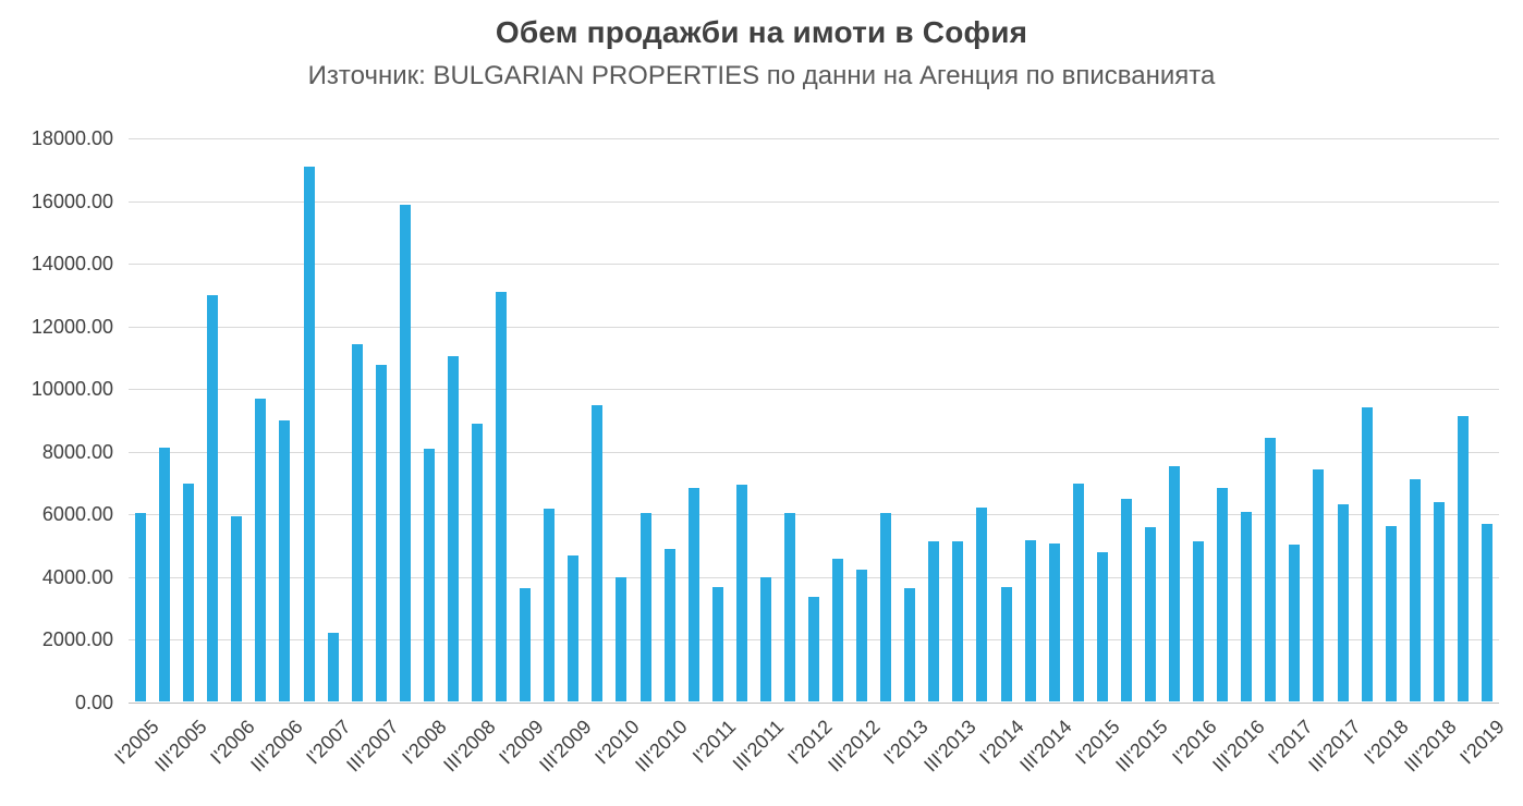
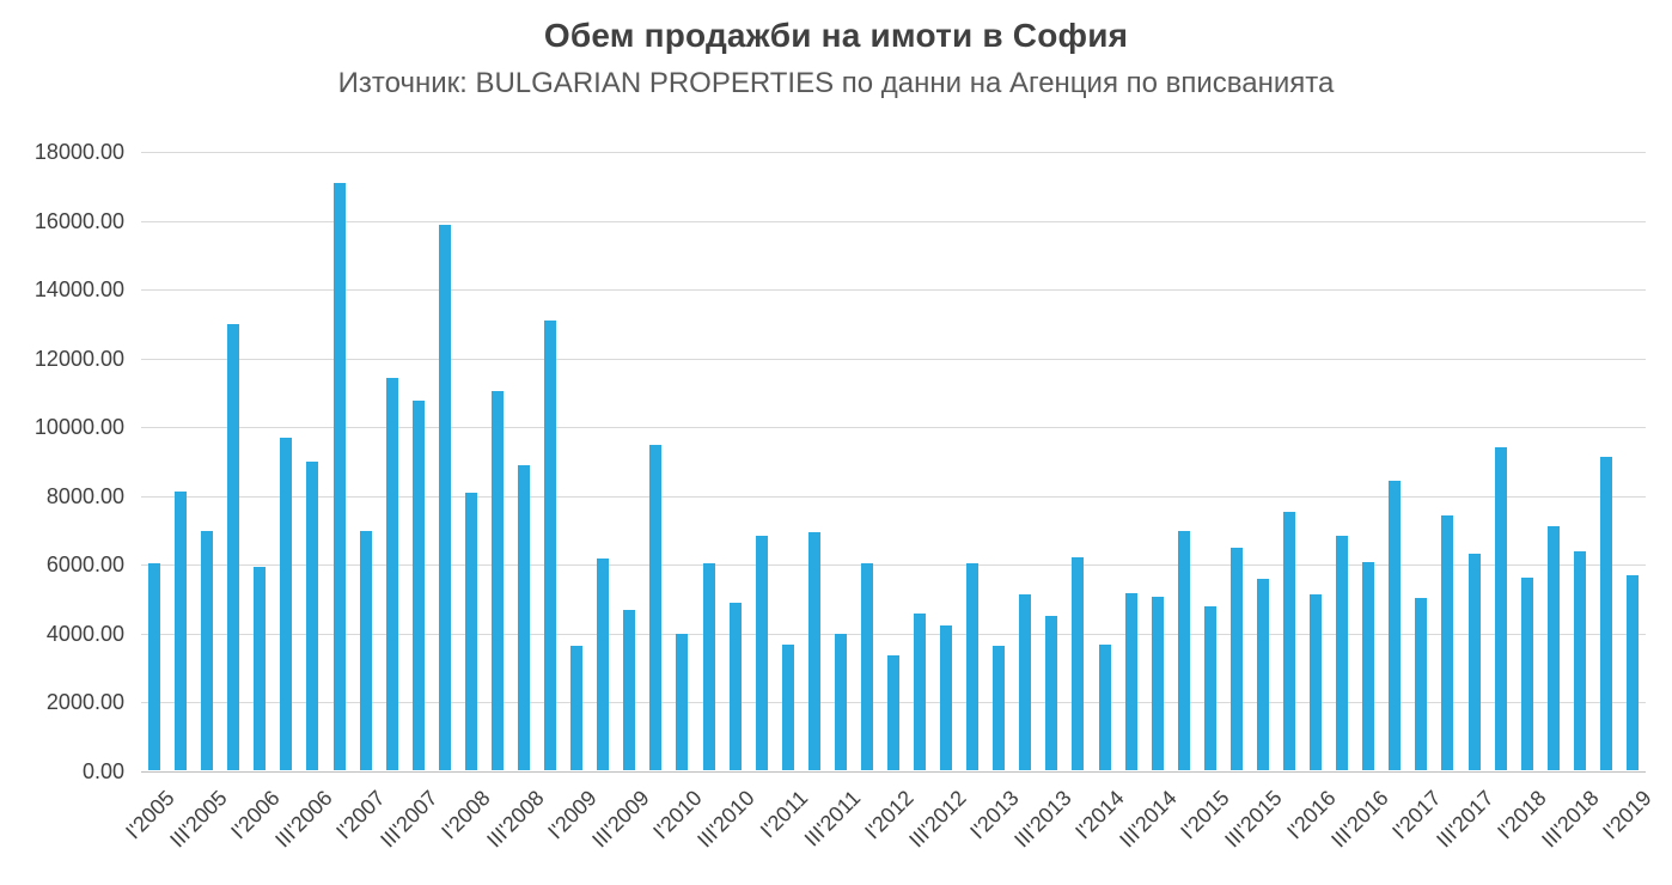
I'2007: 2200 -> 7000
III'2013: 5100 -> 4500
